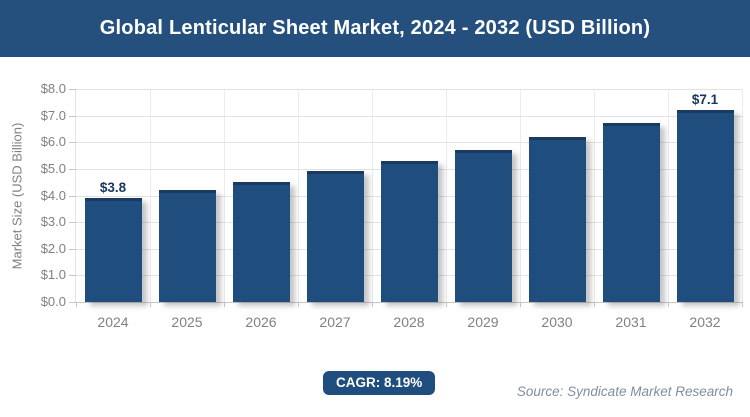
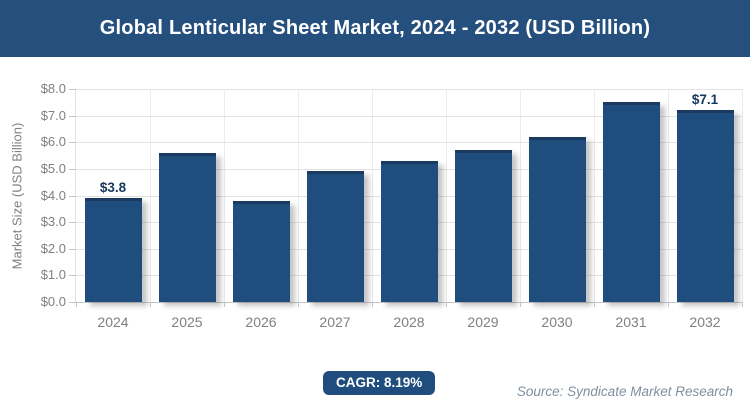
2025: $4.1 -> $5.5
2026: $4.4 -> $3.7
2031: $6.6 -> $7.4
